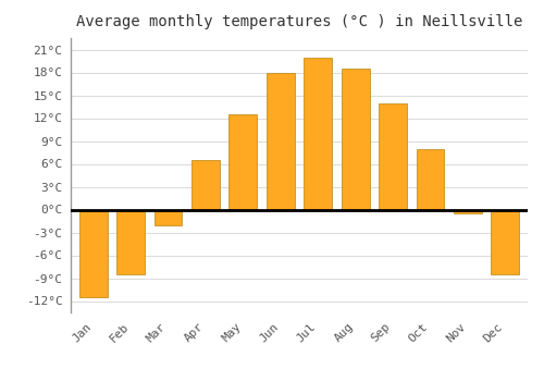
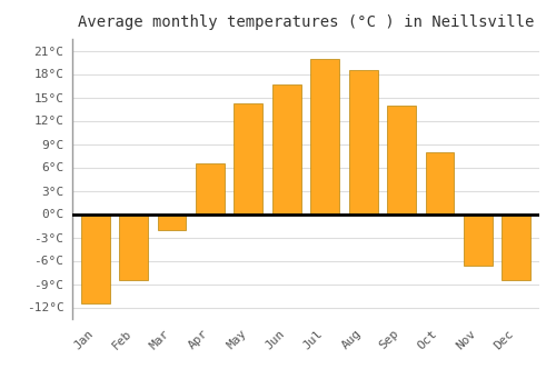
May: 12.5°C -> 14.2°C
Jun: 18.0°C -> 16.6°C
Nov: -0.5°C -> -6.6°C
